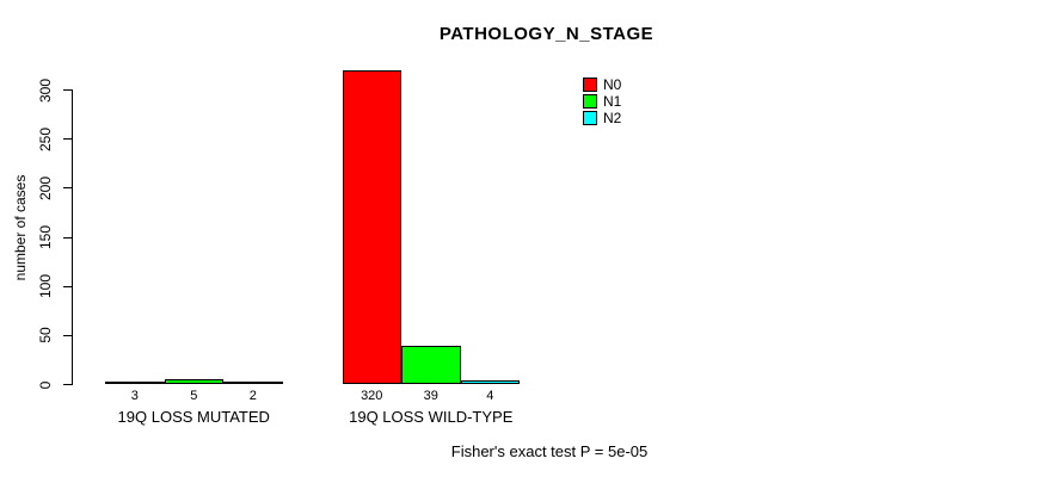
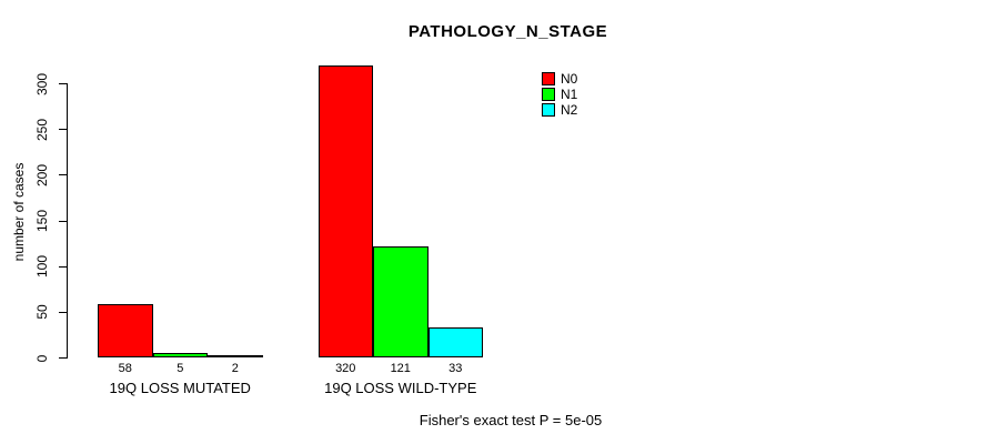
N0/19Q LOSS MUTATED: 3 -> 58
N1/19Q LOSS WILD-TYPE: 39 -> 121
N2/19Q LOSS WILD-TYPE: 4 -> 33
